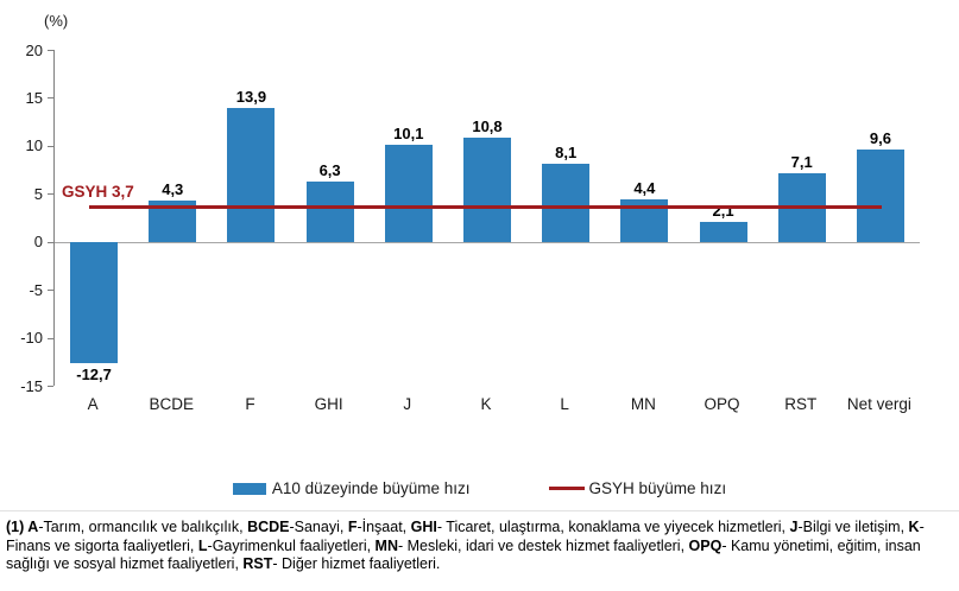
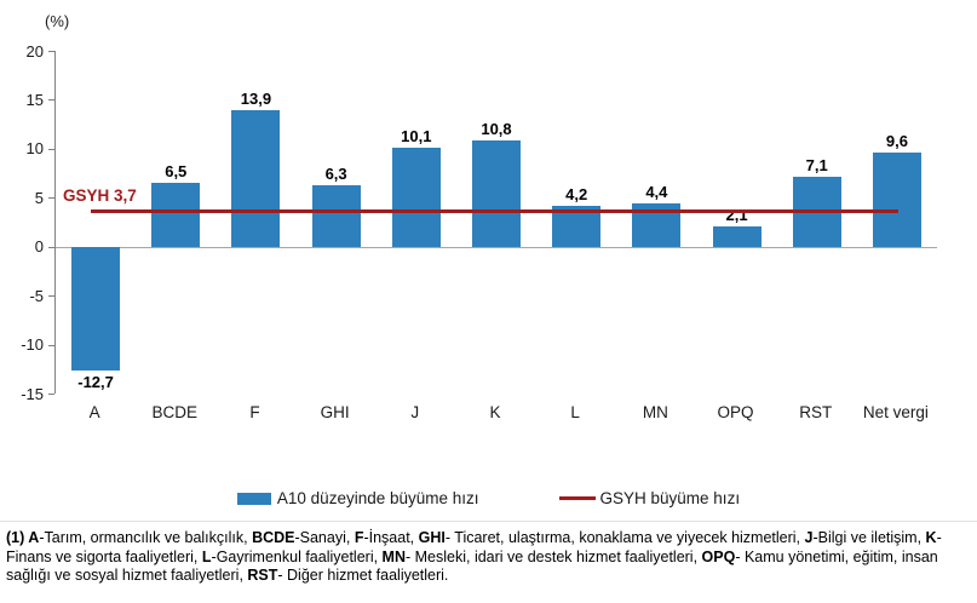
BCDE: 4,3 -> 6,5
L: 8,1 -> 4,2
